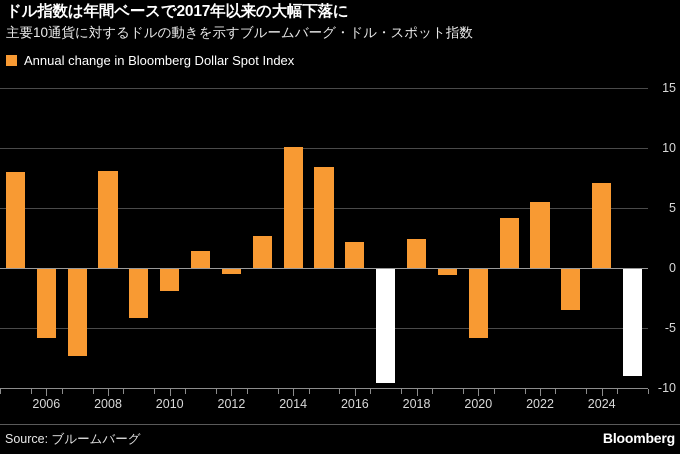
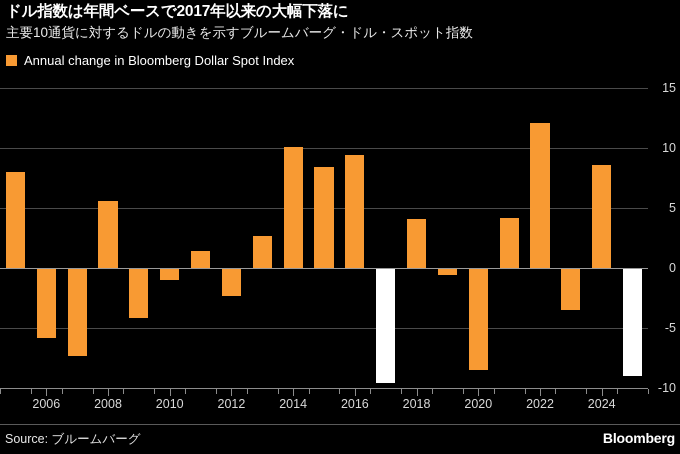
2008: 8.1 -> 5.6
2010: -1.9 -> -1.0
2012: -0.5 -> -2.3
2016: 2.2 -> 9.4
2018: 2.4 -> 4.1
2020: -5.8 -> -8.5
2022: 5.5 -> 12.1
2024: 7.1 -> 8.6
